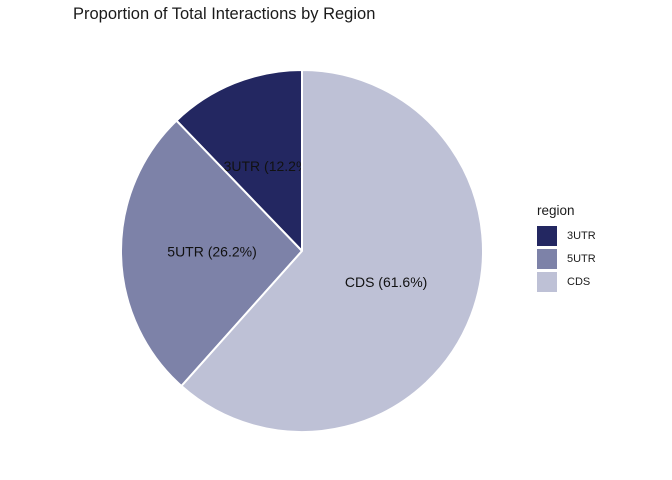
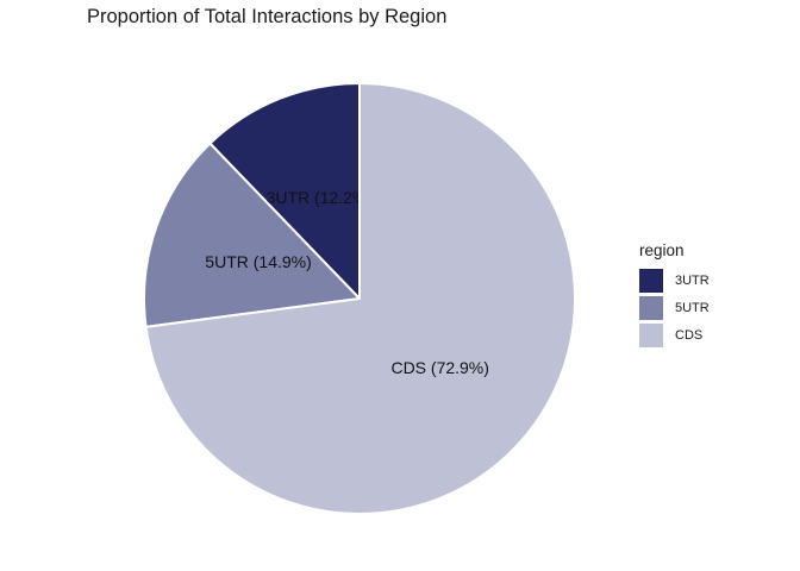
5UTR: 26.2% -> 14.9%
CDS: 61.6% -> 72.9%
